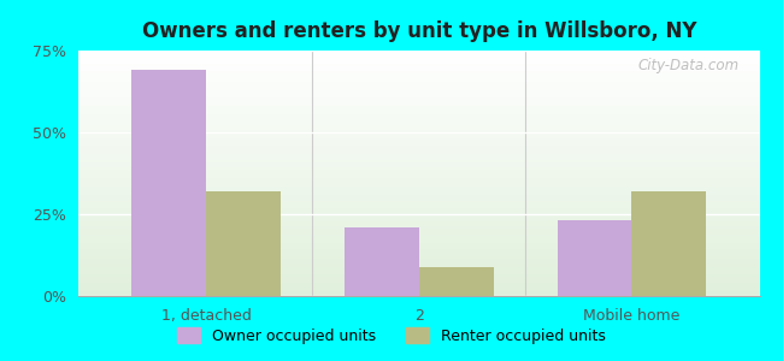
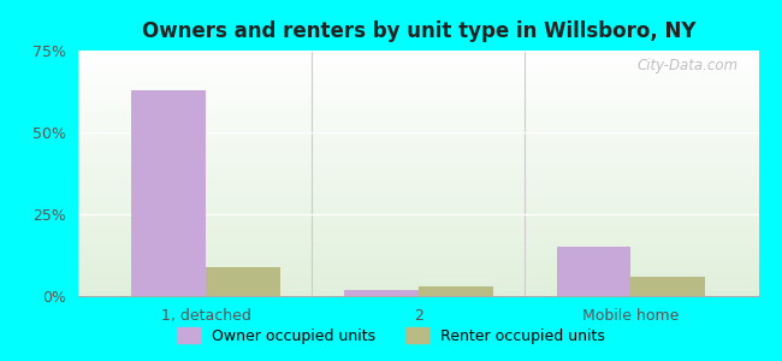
Owner occupied units/1, detached: 69% -> 63%
Renter occupied units/1, detached: 32% -> 9%
Owner occupied units/2: 21% -> 2%
Renter occupied units/2: 9% -> 3%
Owner occupied units/Mobile home: 23% -> 15%
Renter occupied units/Mobile home: 32% -> 6%
